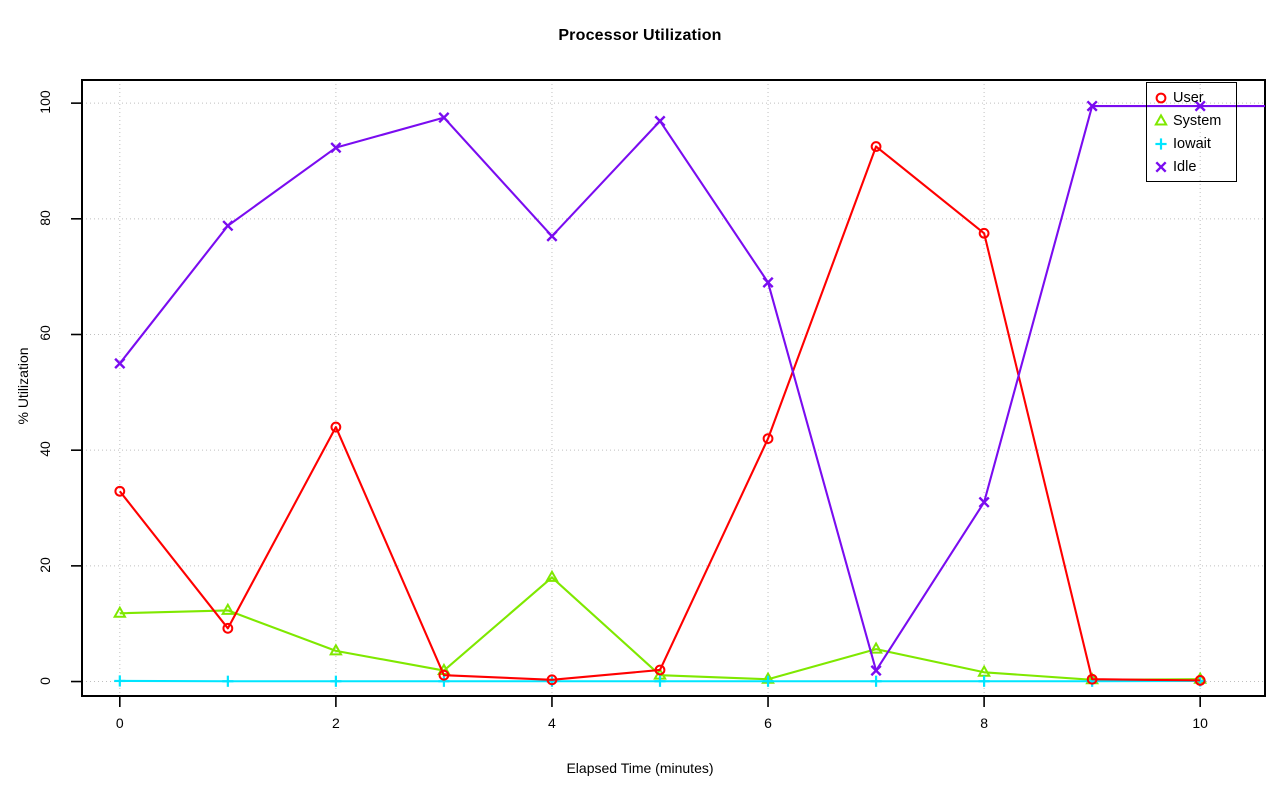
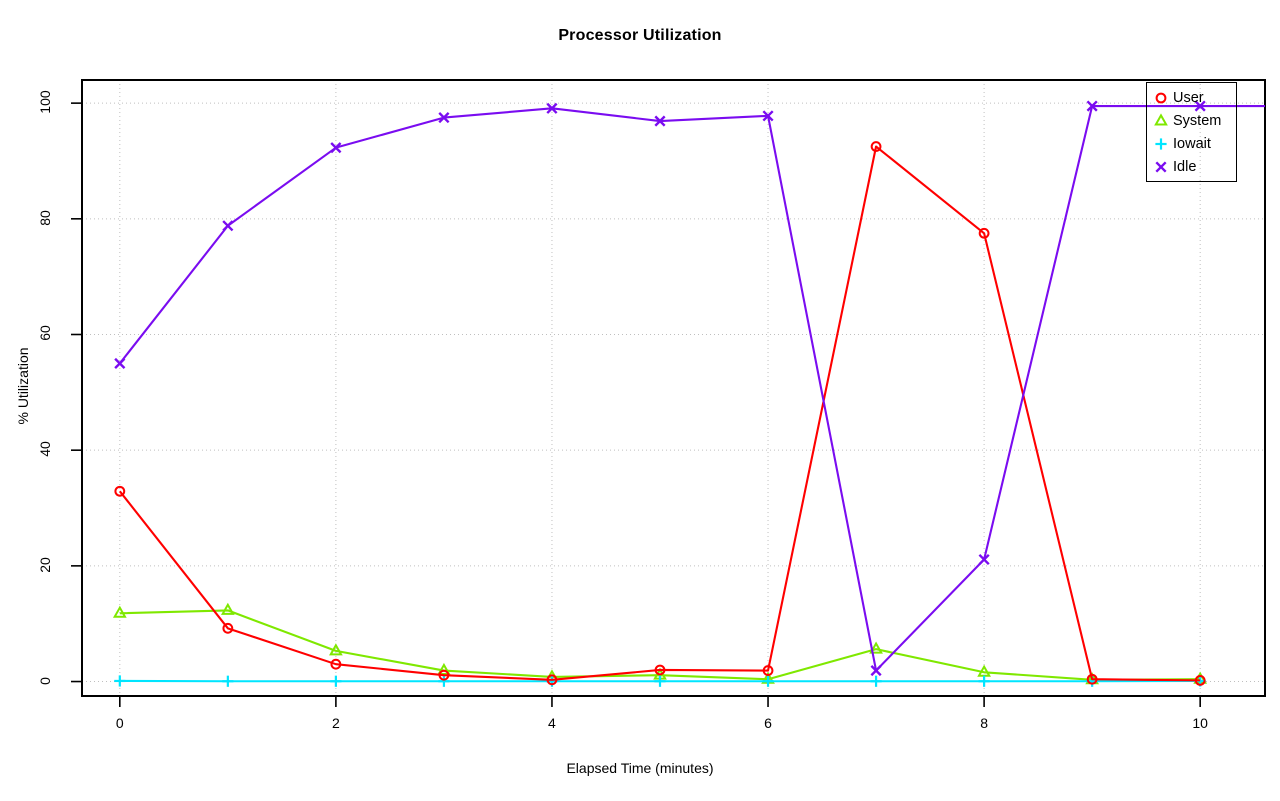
User/2: 44 -> 3
System/4: 18 -> 1
Idle/4: 77 -> 99
User/6: 42 -> 2
Idle/6: 69 -> 98
Idle/8: 31 -> 21
